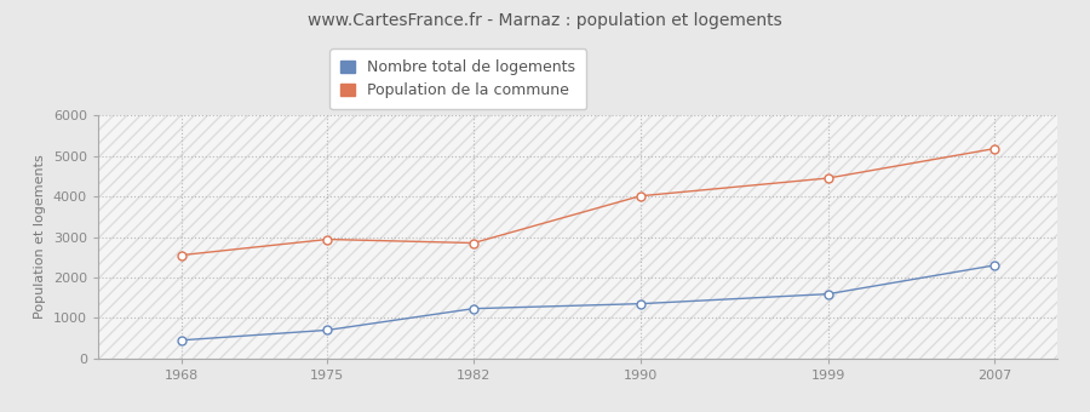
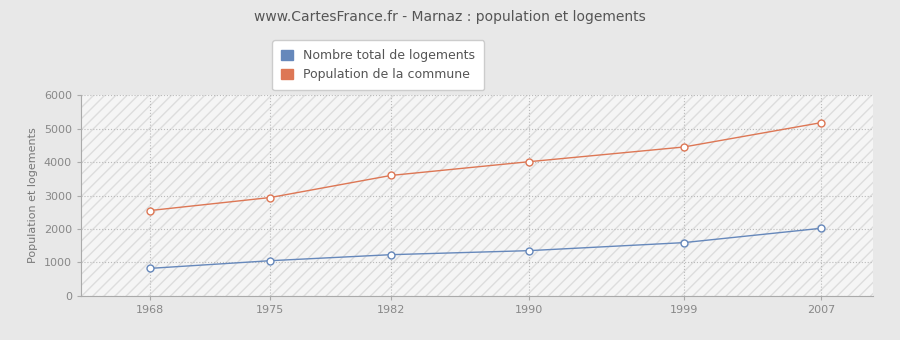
Nombre total de logements/1968: 450 -> 820
Nombre total de logements/1975: 700 -> 1050
Population de la commune/1982: 2850 -> 3600
Nombre total de logements/2007: 2300 -> 2020
